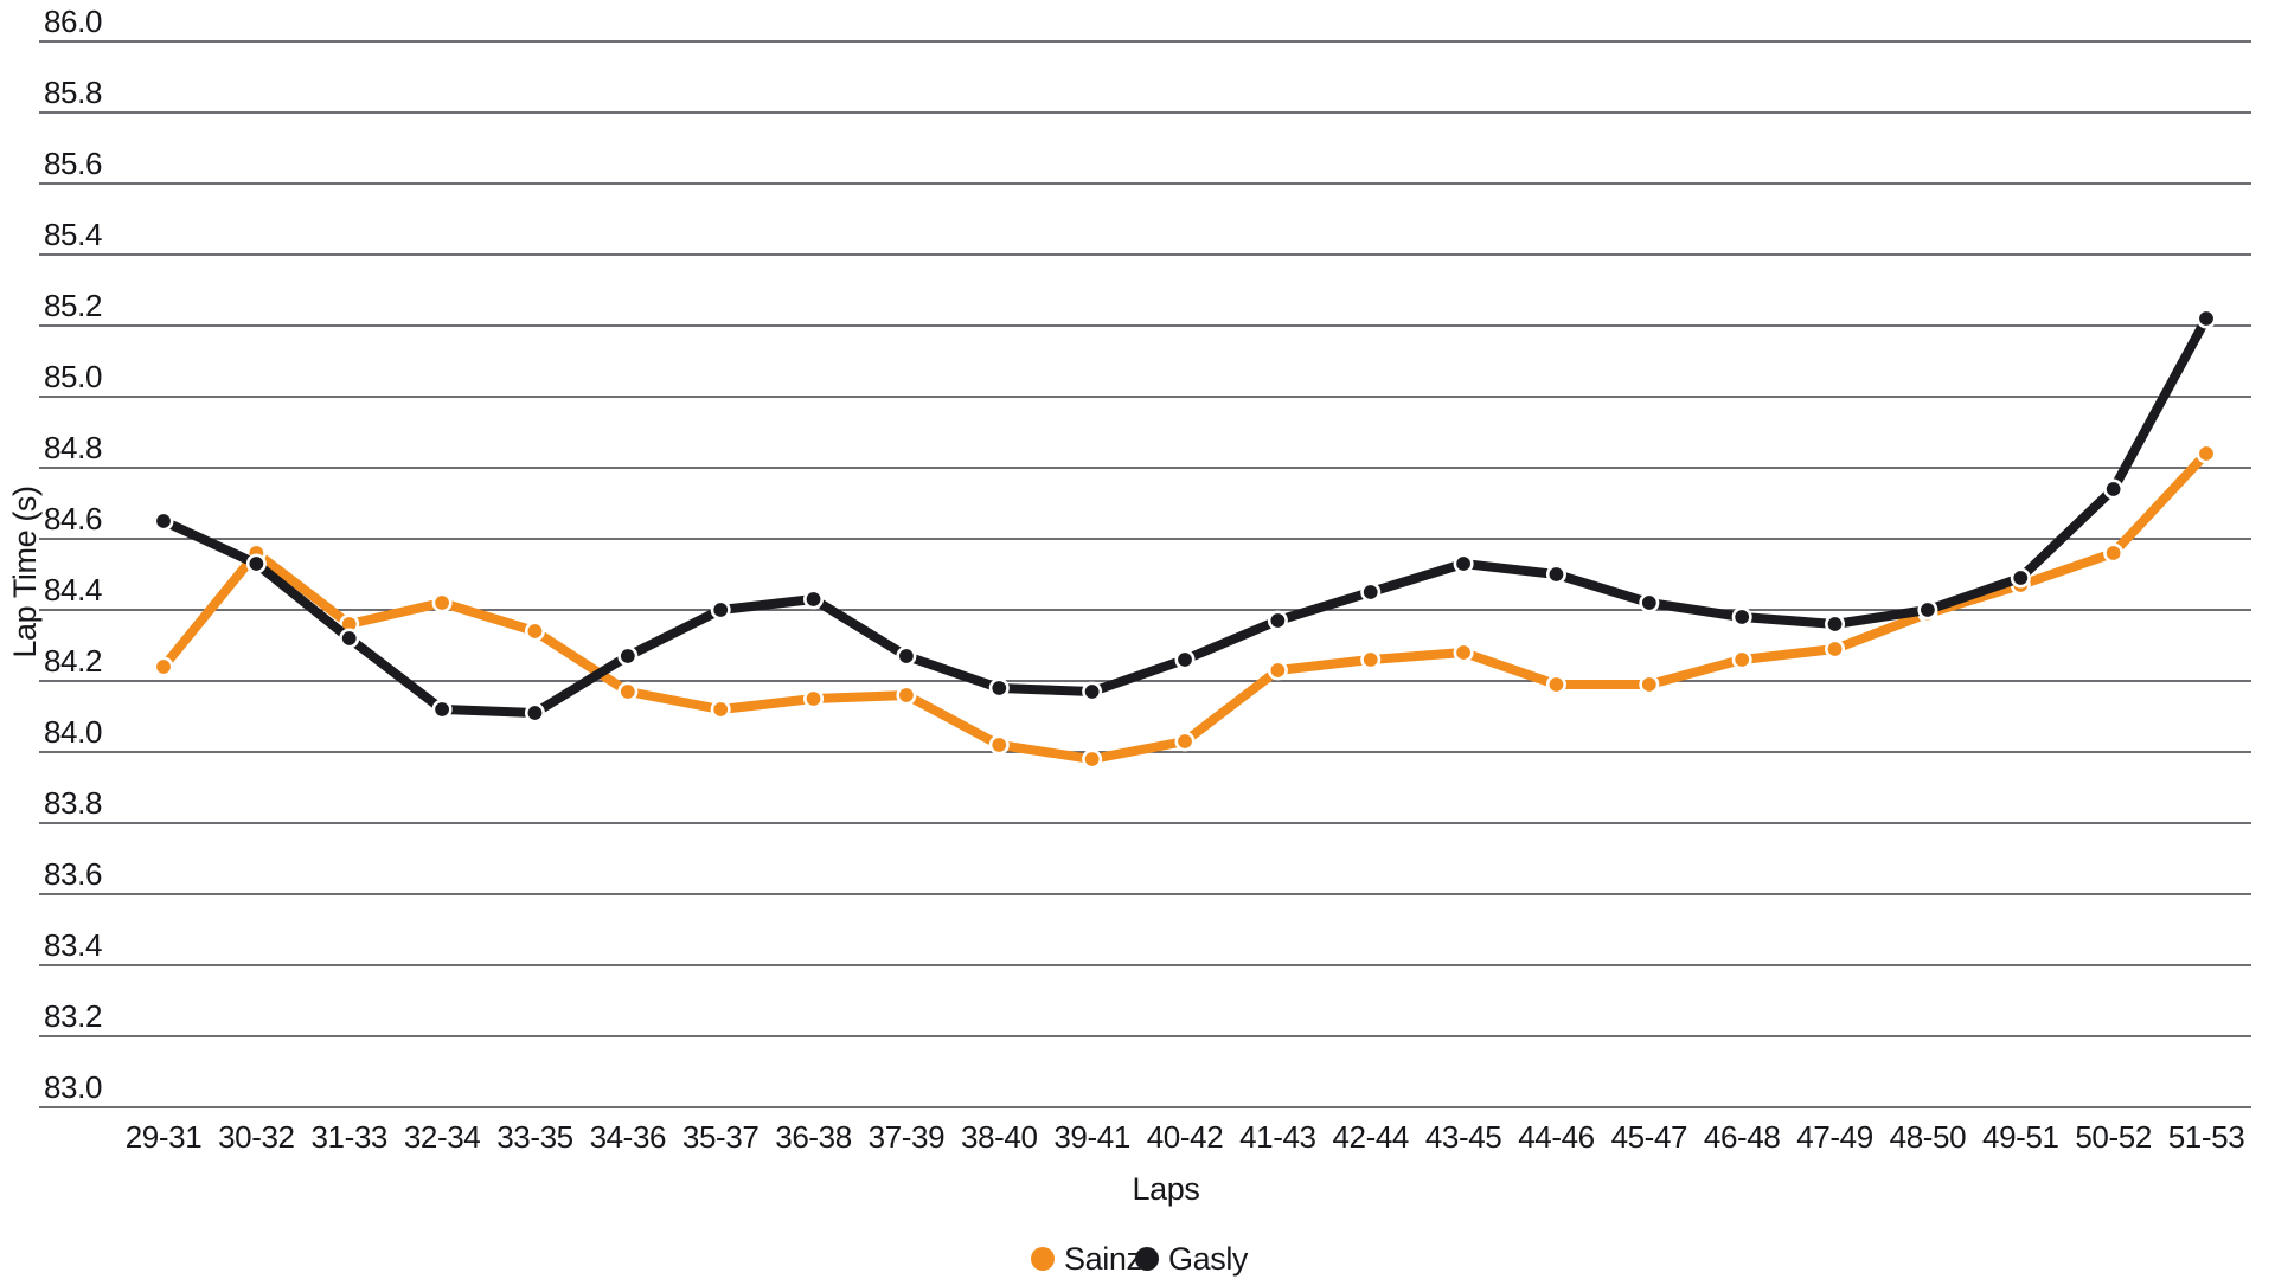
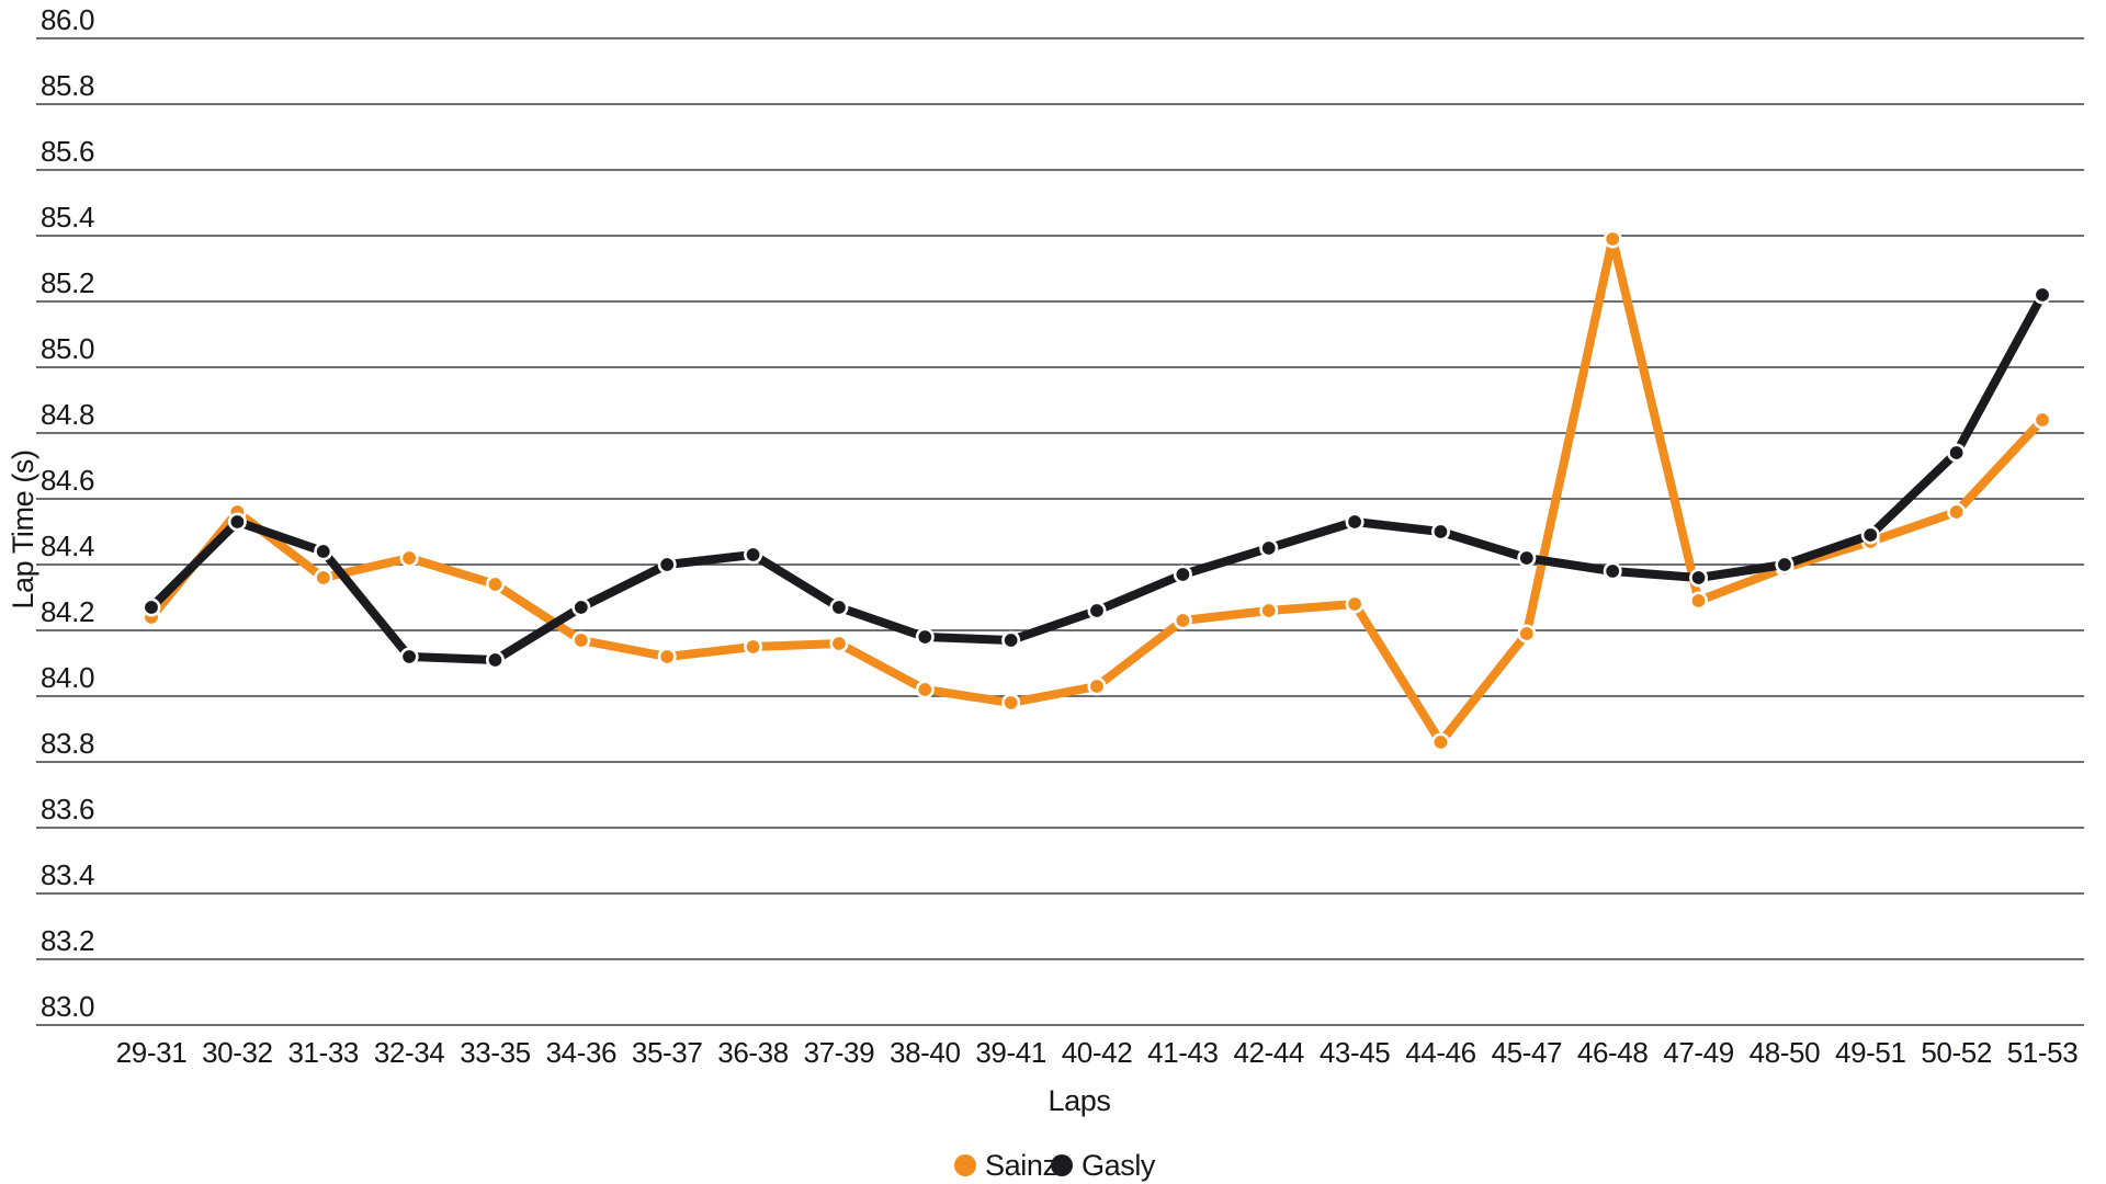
Gasly/29-31: 84.65 -> 84.27
Gasly/31-33: 84.32 -> 84.44
Sainz/44-46: 84.19 -> 83.86
Sainz/46-48: 84.26 -> 85.39
